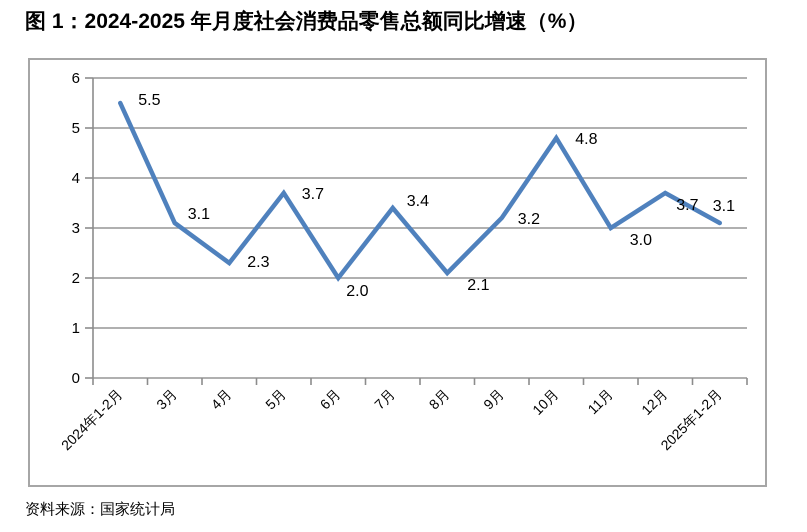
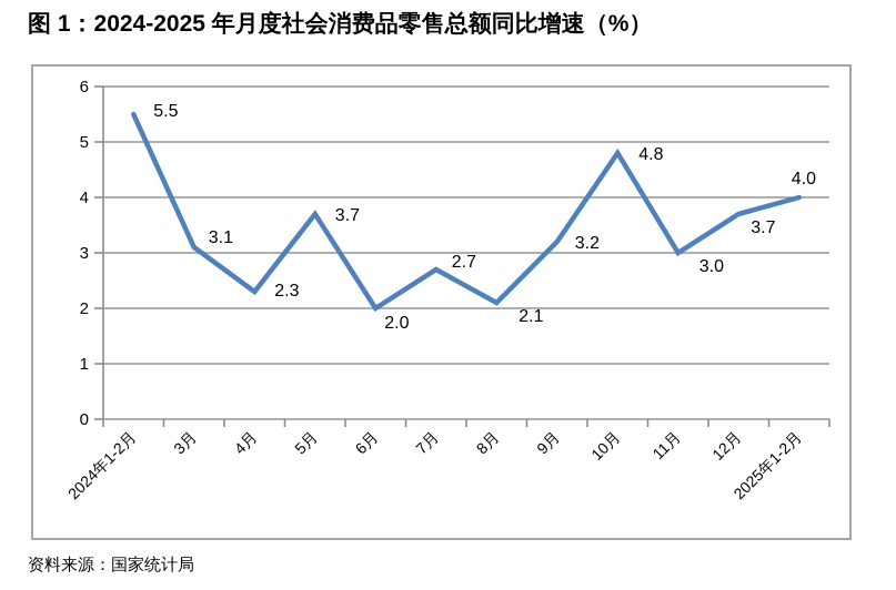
7月: 3.4 -> 2.7
2025年1-2月: 3.1 -> 4.0
